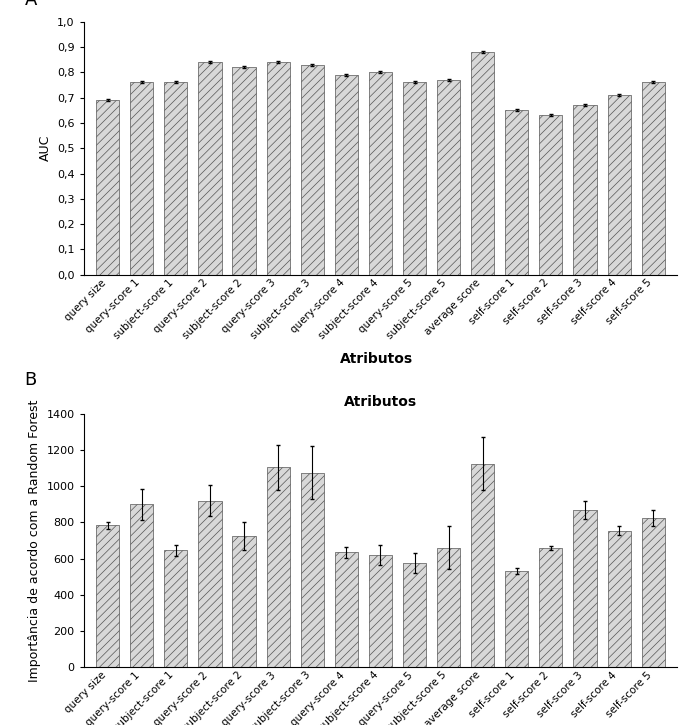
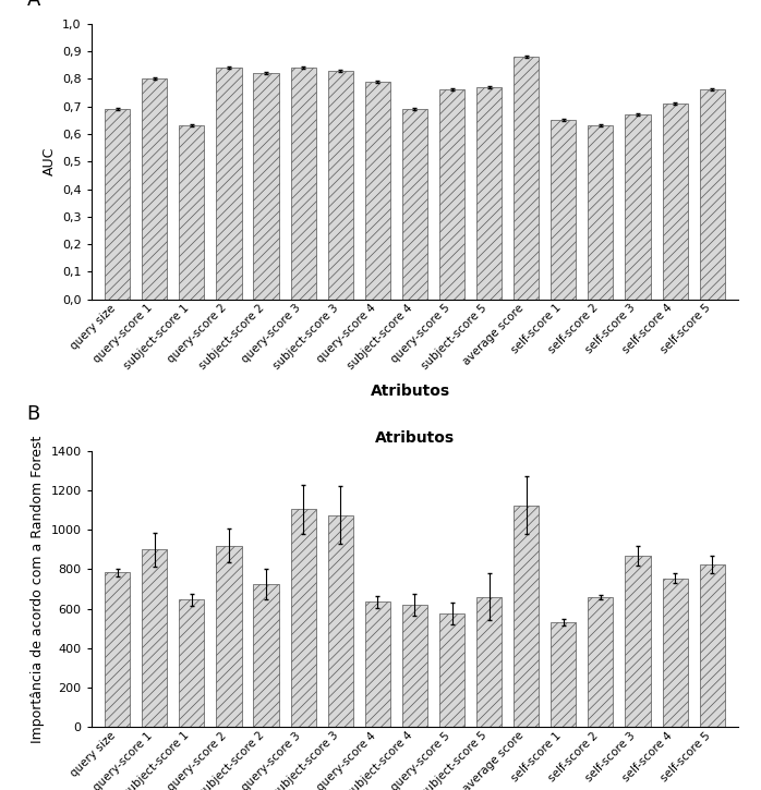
query-score 1: 0,76 -> 0,80
subject-score 1: 0,76 -> 0,63
subject-score 4: 0,80 -> 0,69
